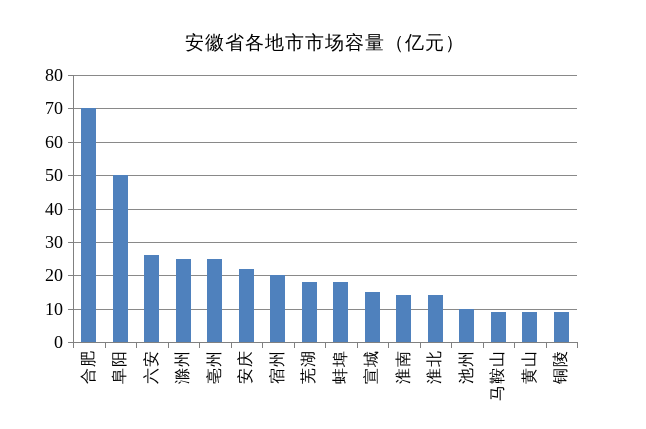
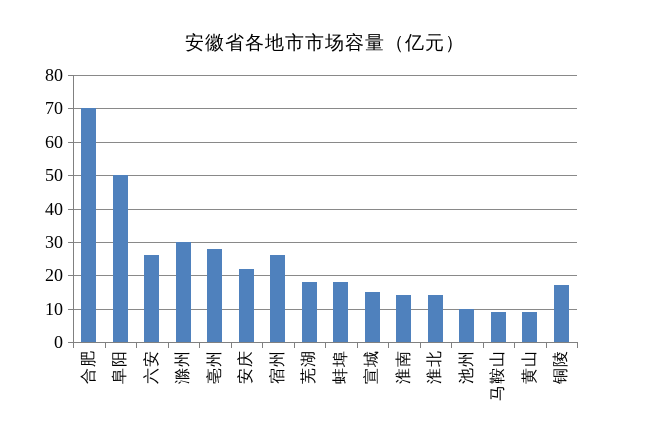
滁州: 25 -> 30
亳州: 25 -> 28
宿州: 20 -> 26
铜陵: 9 -> 17
